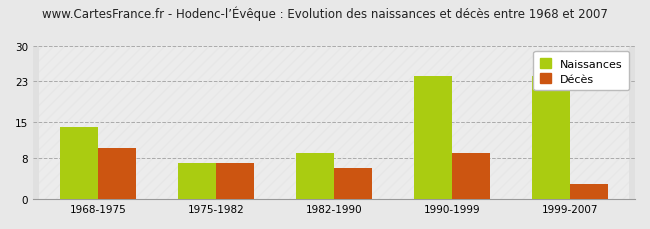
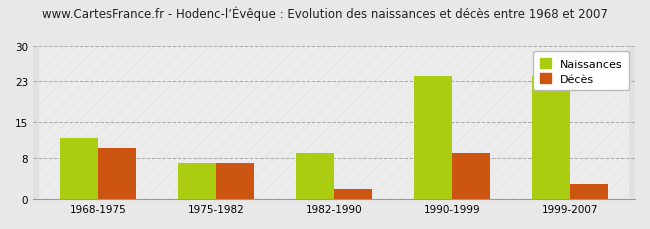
Naissances/1968-1975: 14 -> 12
Décès/1982-1990: 6 -> 2
